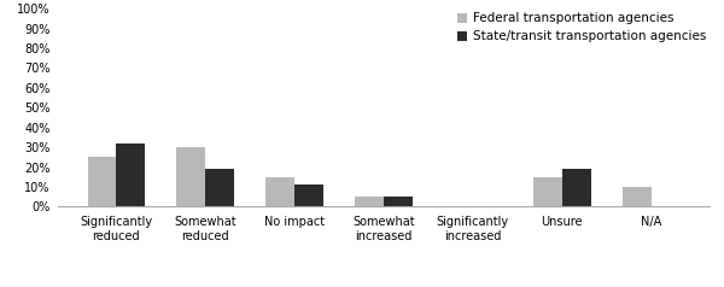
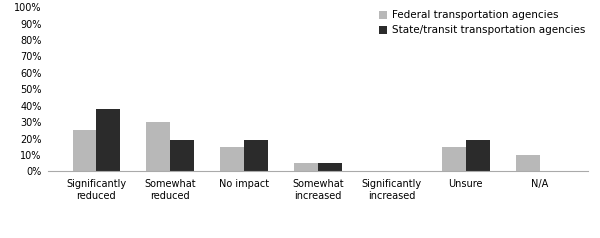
State/transit transportation agencies/Significantly reduced: 32% -> 38%
State/transit transportation agencies/No impact: 11% -> 19%
